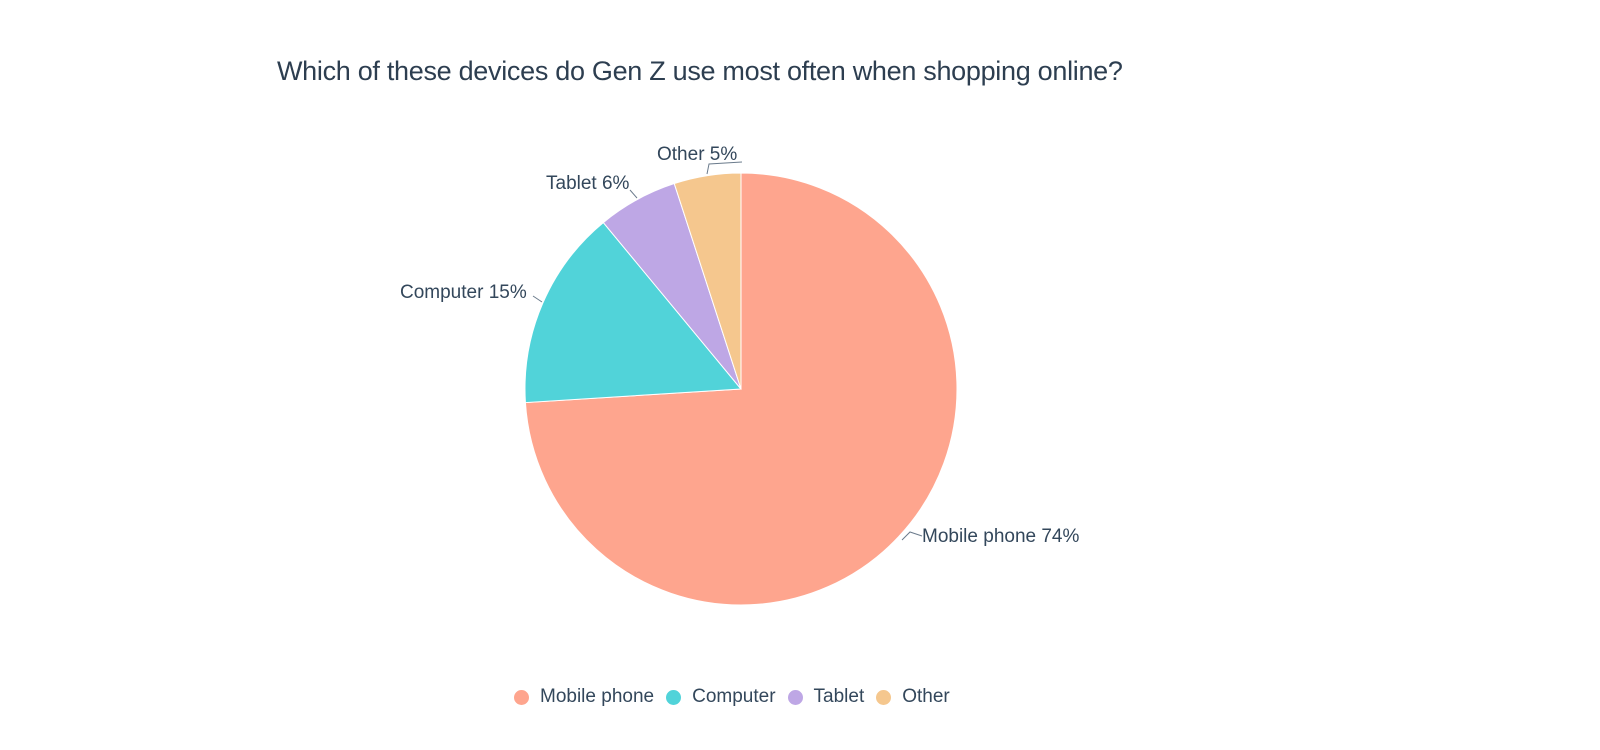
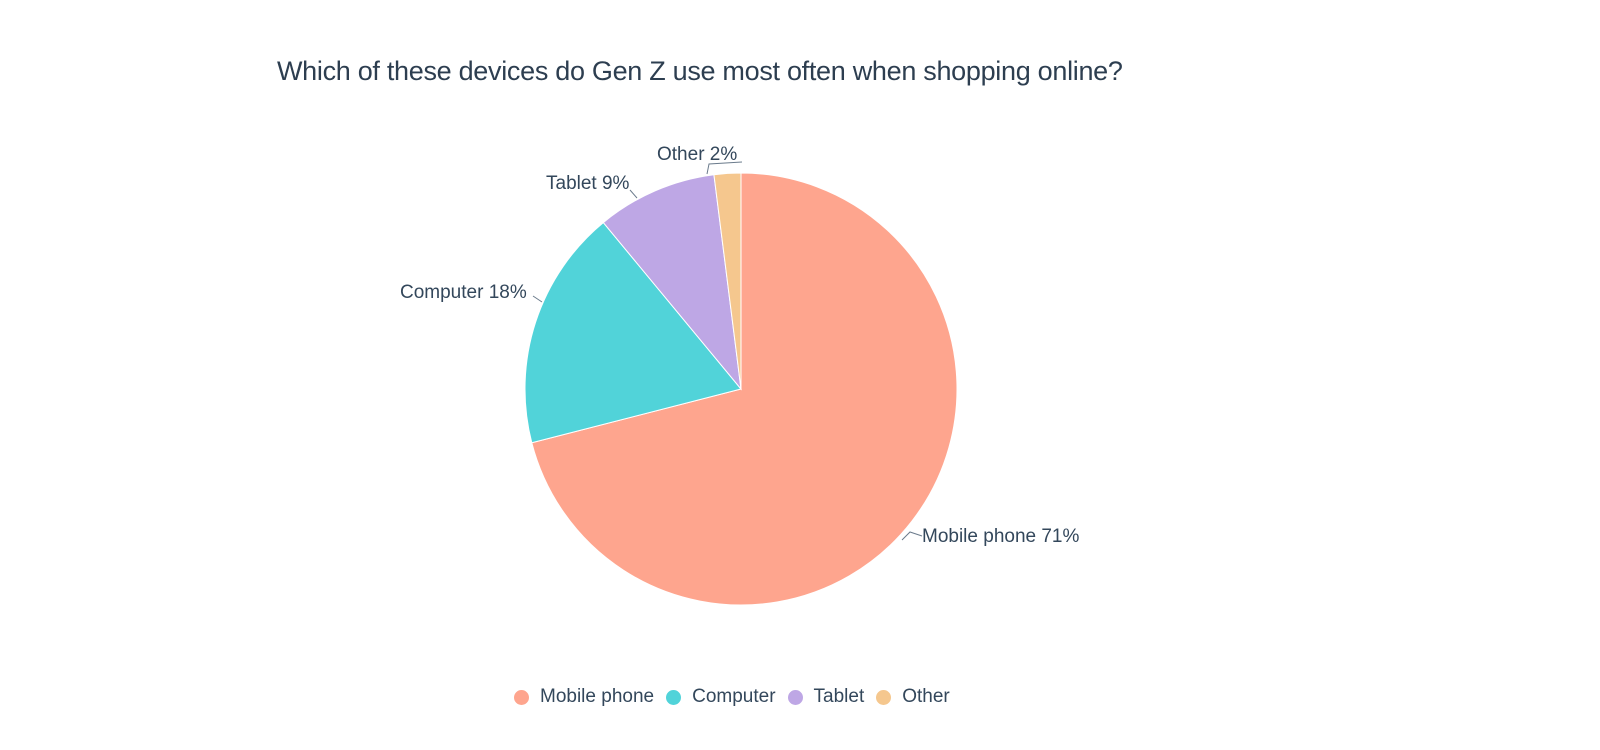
Mobile phone: 74% -> 71%
Computer: 15% -> 18%
Tablet: 6% -> 9%
Other: 5% -> 2%
